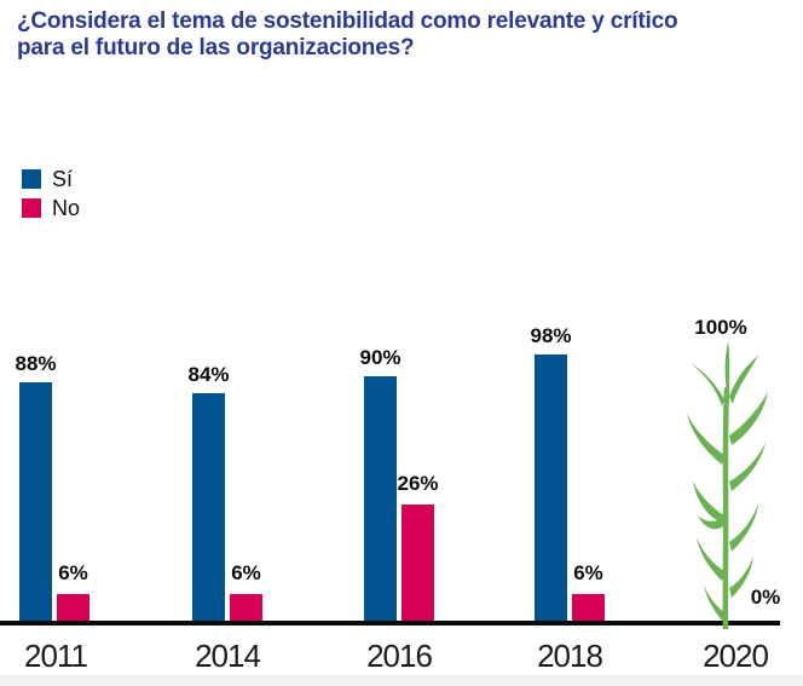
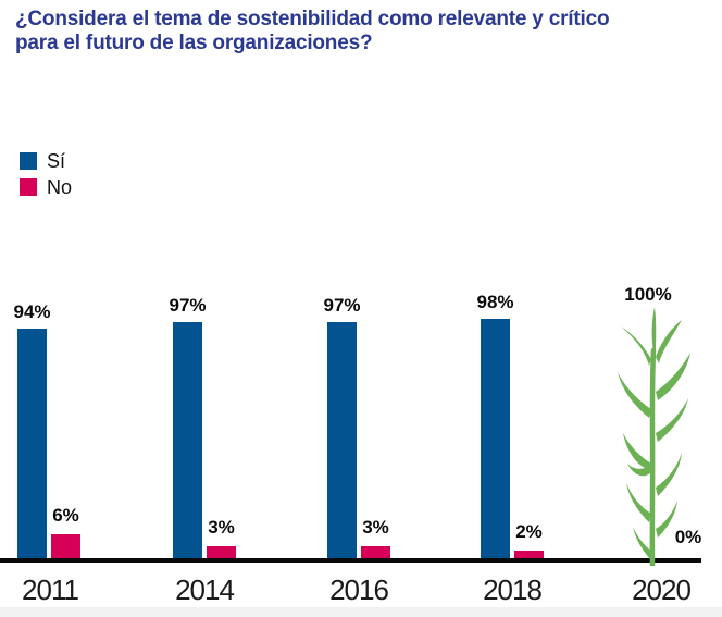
Sí/2011: 88% -> 94%
Sí/2014: 84% -> 97%
No/2014: 6% -> 3%
Sí/2016: 90% -> 97%
No/2016: 26% -> 3%
No/2018: 6% -> 2%
